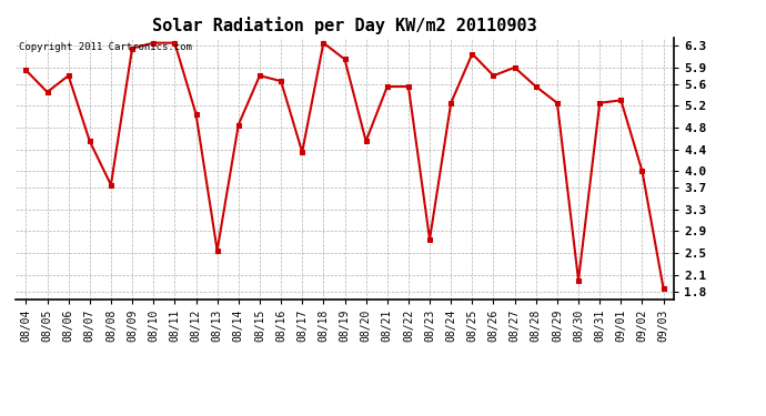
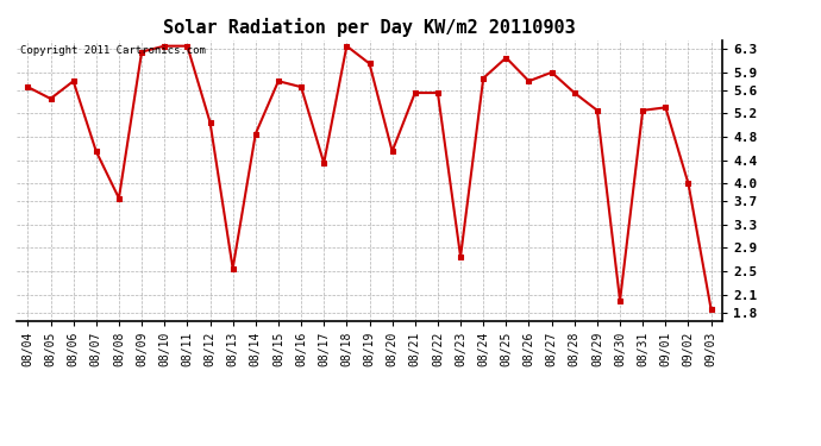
08/04: 5.85 -> 5.65
08/24: 5.25 -> 5.80
